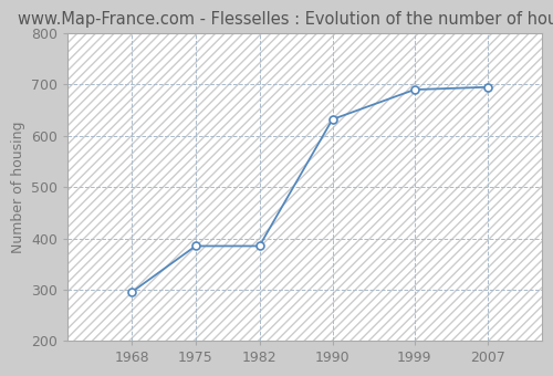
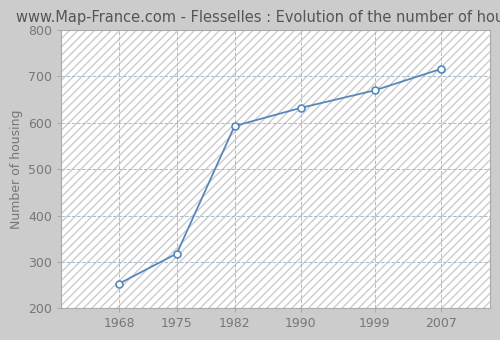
1968: 295 -> 253
1975: 385 -> 318
1982: 385 -> 593
1999: 690 -> 670
2007: 695 -> 716
